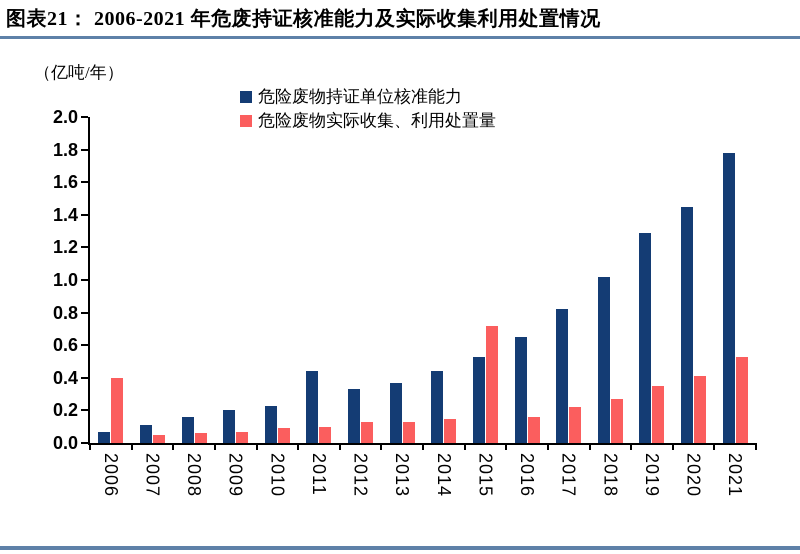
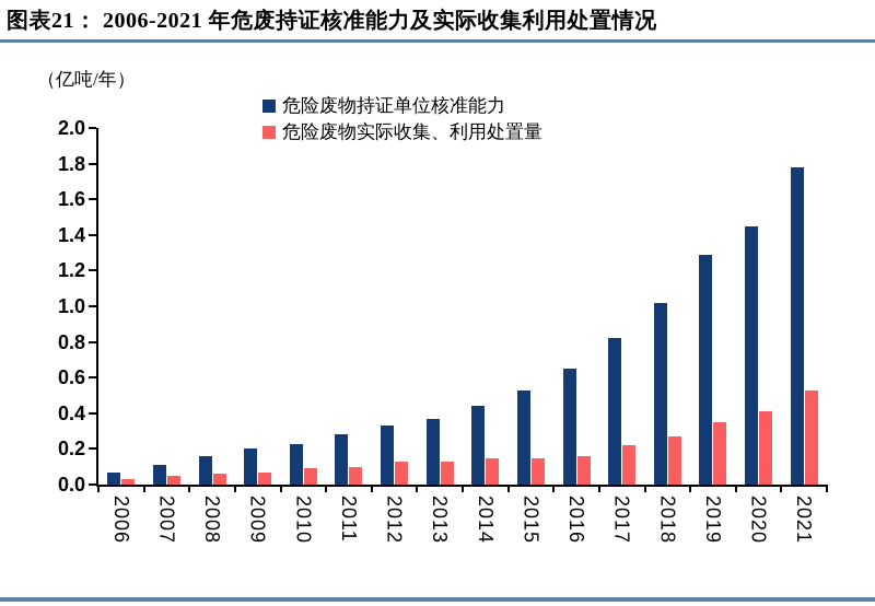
危险废物实际收集、利用处置量/2006: 0.40 -> 0.03
危险废物持证单位核准能力/2011: 0.44 -> 0.28
危险废物实际收集、利用处置量/2015: 0.72 -> 0.15
